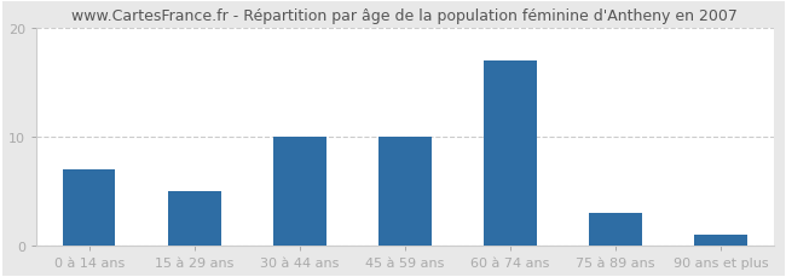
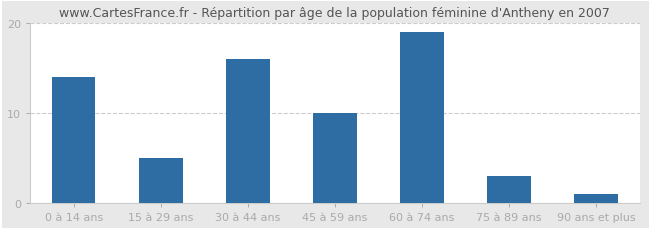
0 à 14 ans: 7 -> 14
30 à 44 ans: 10 -> 16
60 à 74 ans: 17 -> 19
